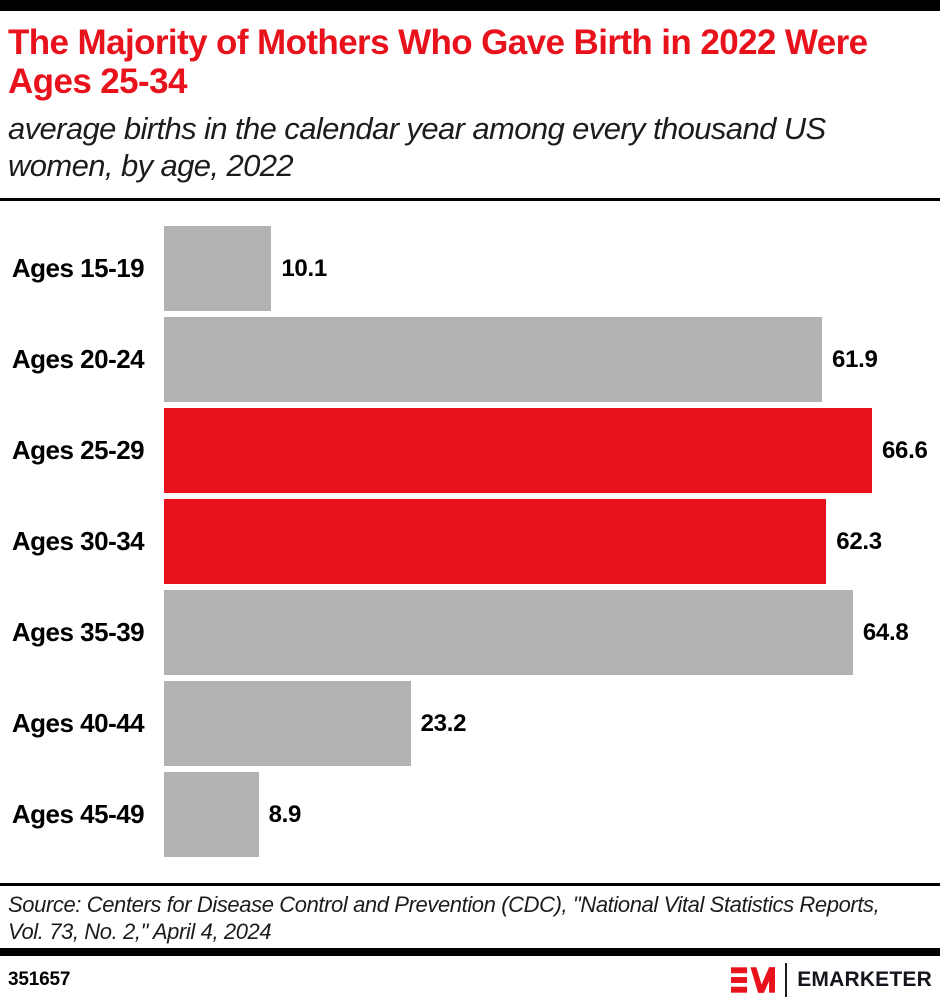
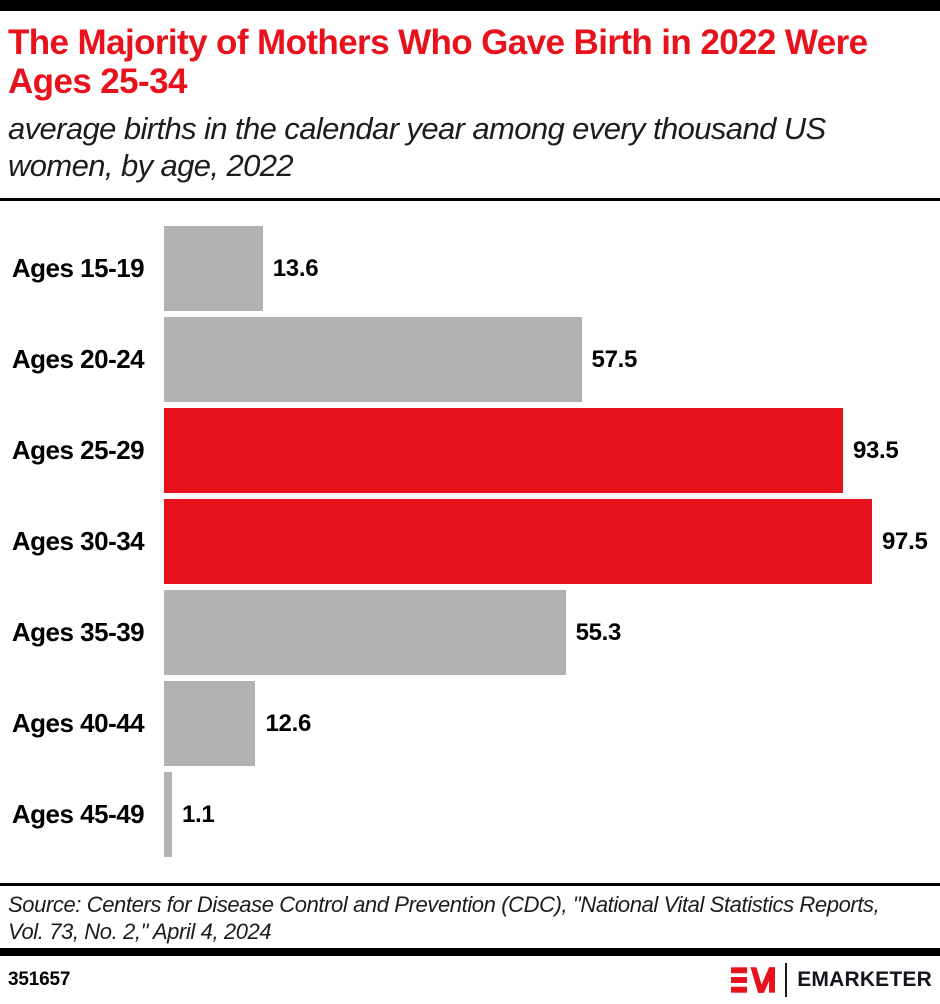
Ages 15-19: 10.1 -> 13.6
Ages 20-24: 61.9 -> 57.5
Ages 25-29: 66.6 -> 93.5
Ages 30-34: 62.3 -> 97.5
Ages 35-39: 64.8 -> 55.3
Ages 40-44: 23.2 -> 12.6
Ages 45-49: 8.9 -> 1.1
